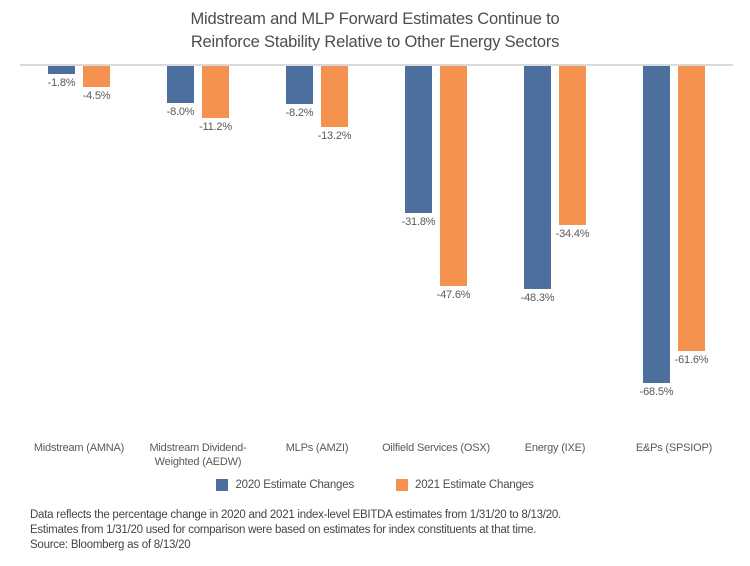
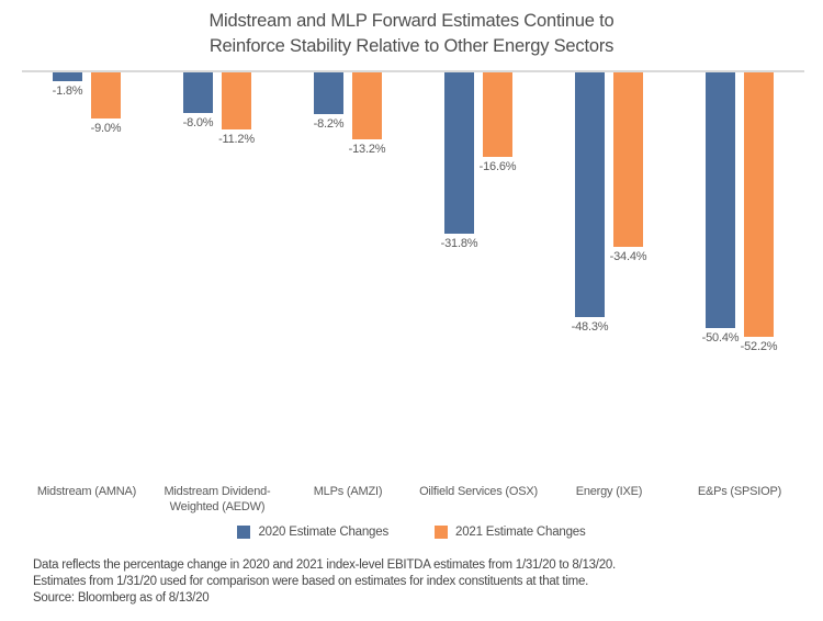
2021 Estimate Changes/Midstream (AMNA): -4.5% -> -9.0%
2021 Estimate Changes/Oilfield Services (OSX): -47.6% -> -16.6%
2020 Estimate Changes/E&Ps (SPSIOP): -68.5% -> -50.4%
2021 Estimate Changes/E&Ps (SPSIOP): -61.6% -> -52.2%
